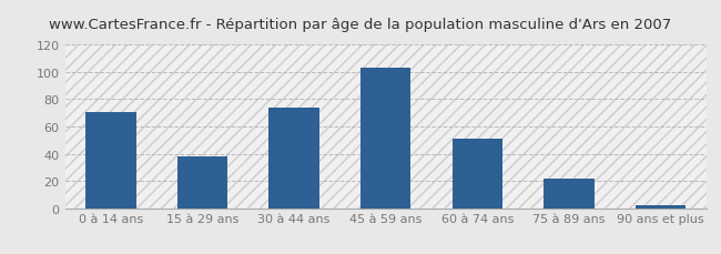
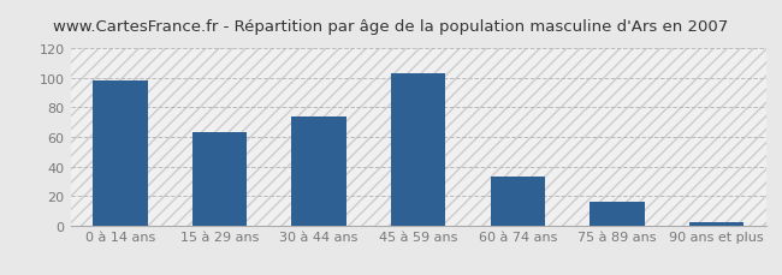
0 à 14 ans: 71 -> 98
15 à 29 ans: 38 -> 63
60 à 74 ans: 51 -> 33
75 à 89 ans: 22 -> 16
